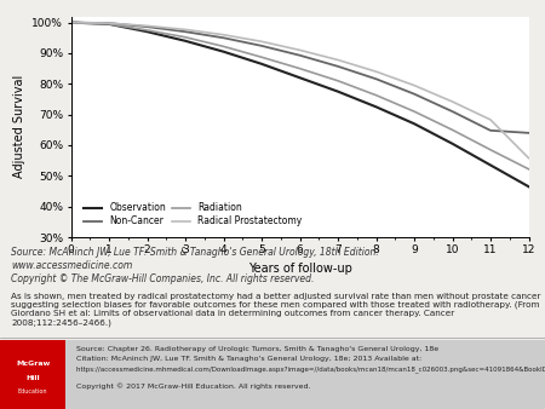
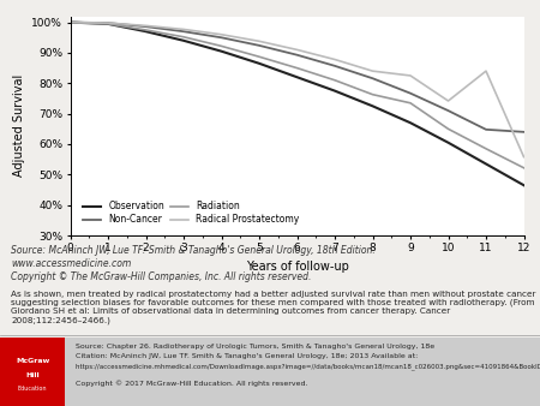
Radiation/9: 71.0% -> 73.5%
Radical Prostatectomy/9: 79.5% -> 82.5%
Radical Prostatectomy/11: 68.3% -> 84.0%
